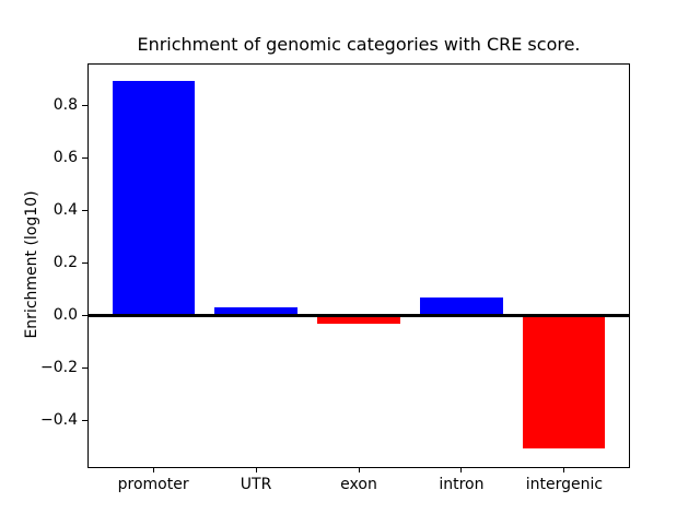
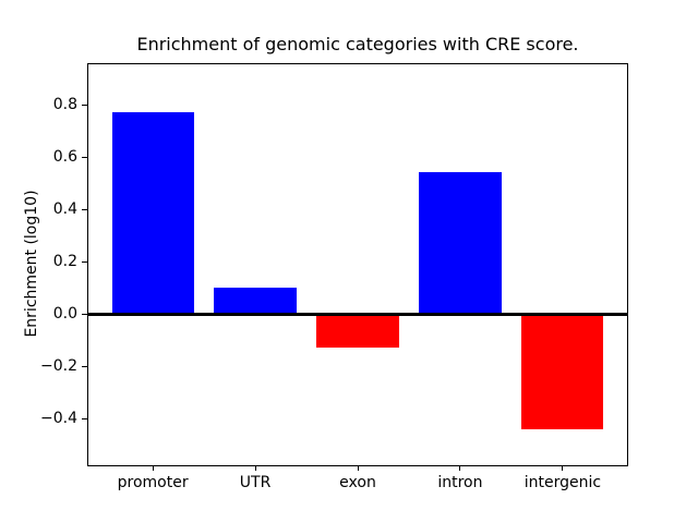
promoter: 0.89 -> 0.77
UTR: 0.03 -> 0.10
exon: -0.03 -> -0.13
intron: 0.07 -> 0.54
intergenic: -0.51 -> -0.44
